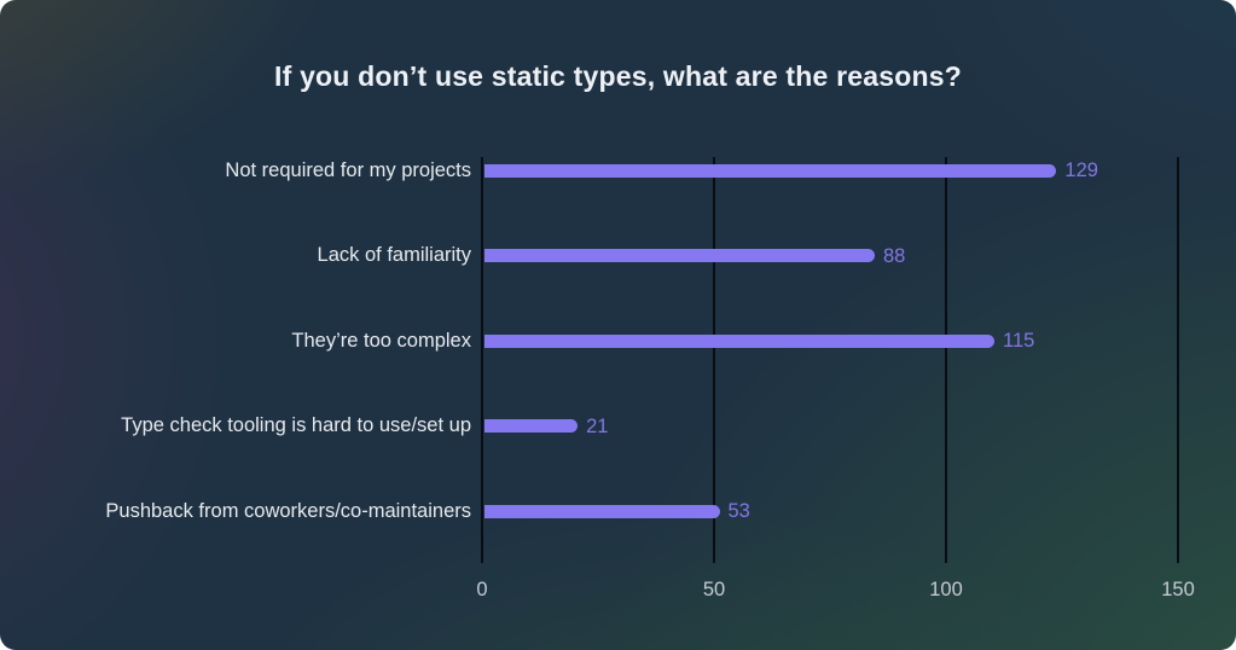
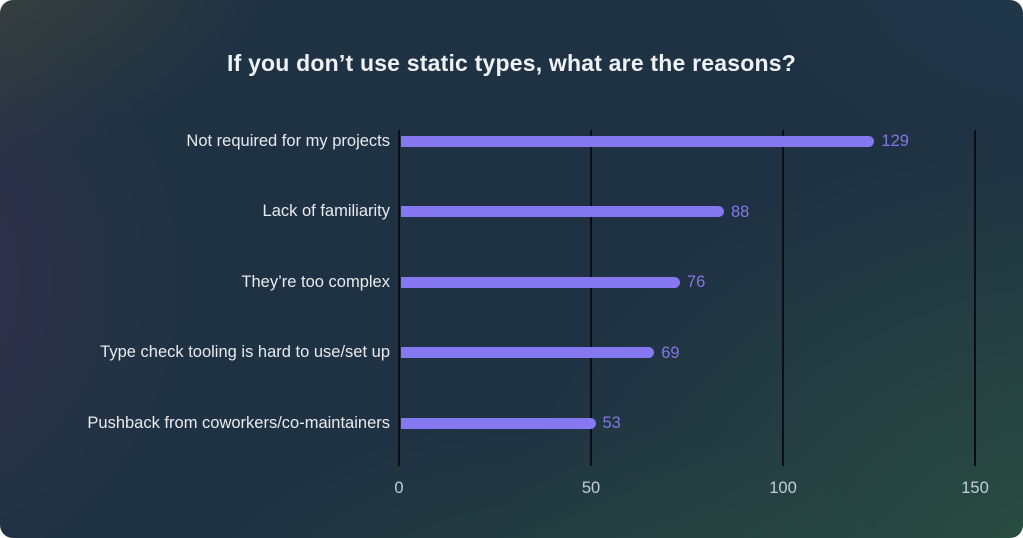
They’re too complex: 115 -> 76
Type check tooling is hard to use/set up: 21 -> 69
